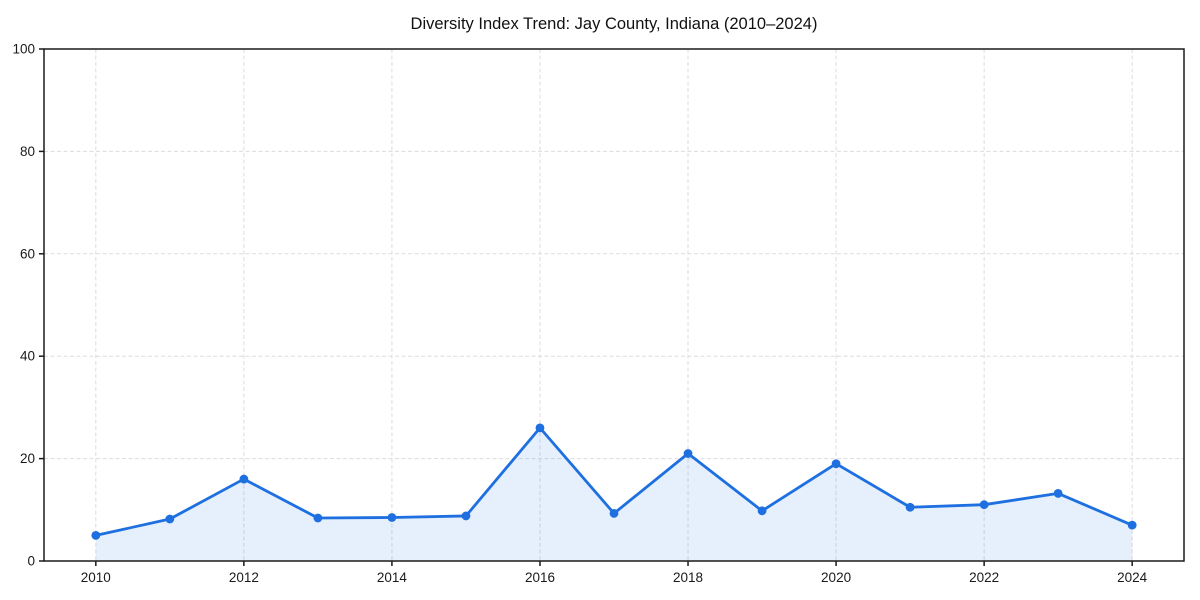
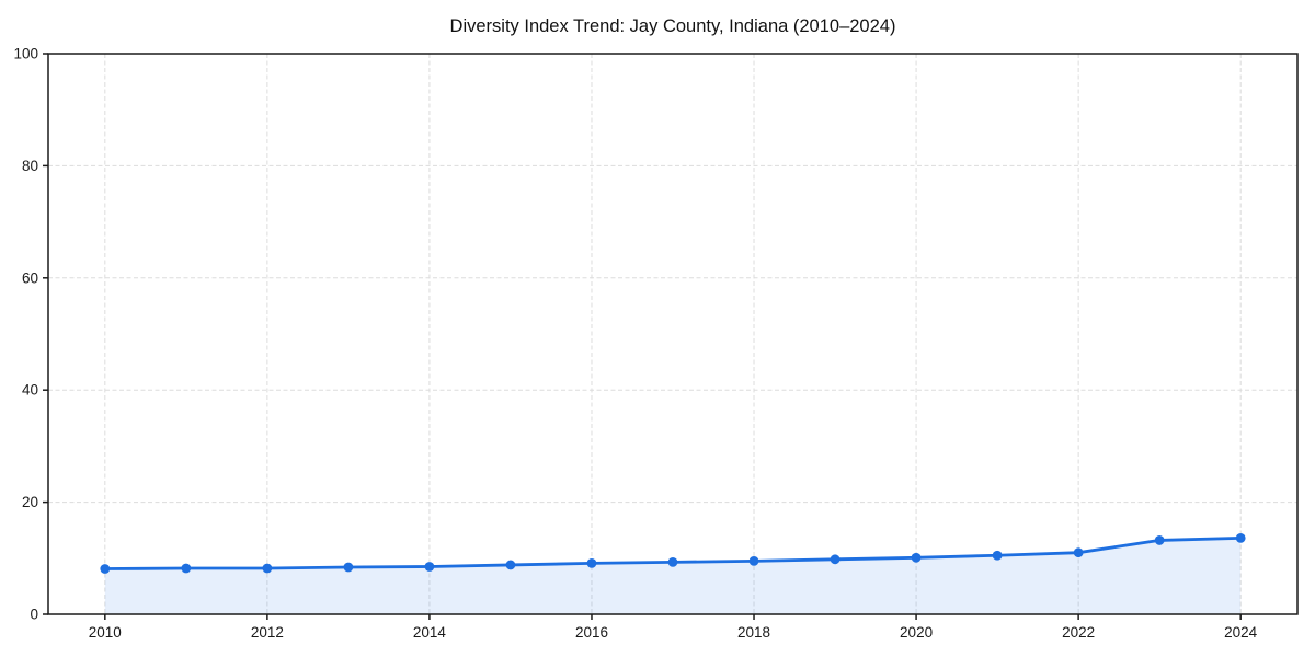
2010: 5 -> 8
2012: 16 -> 8
2016: 26 -> 9
2018: 21 -> 10
2020: 19 -> 10
2024: 7 -> 14
